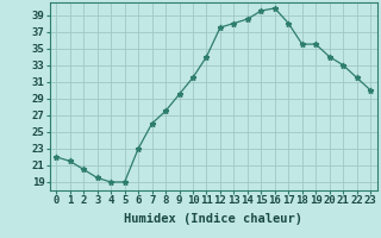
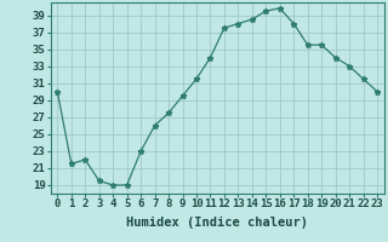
0: 22.0 -> 30.0
2: 20.5 -> 22.0
